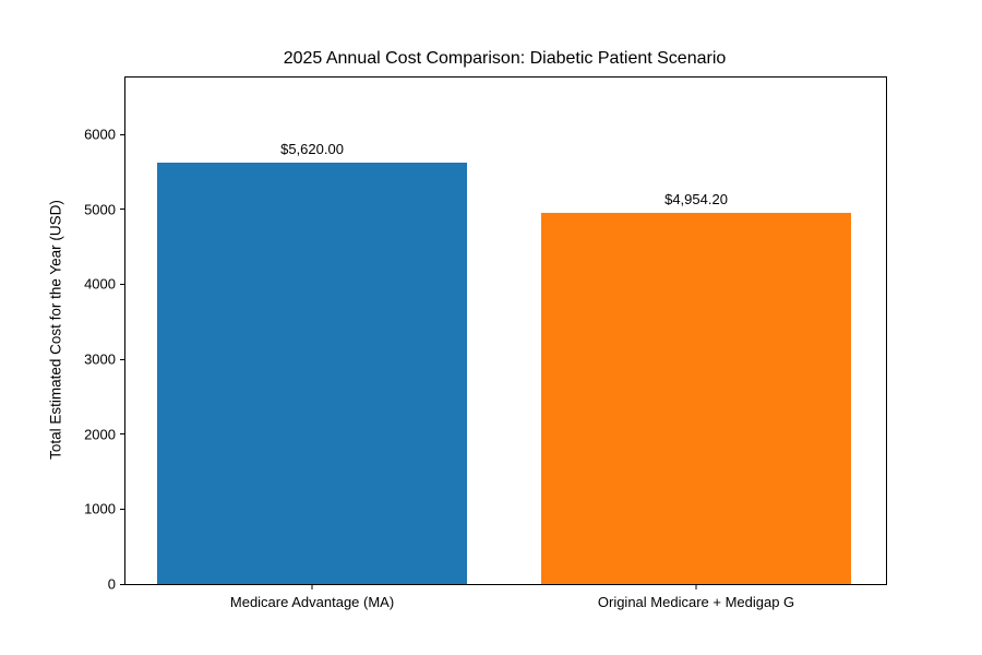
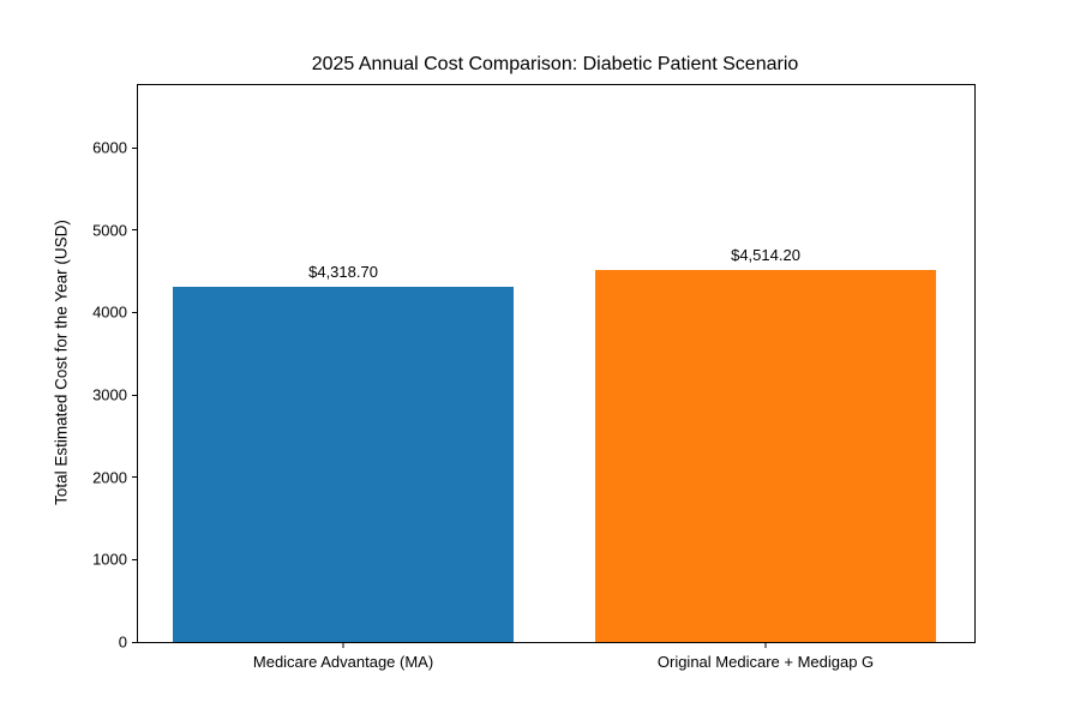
Medicare Advantage (MA): $5,620.00 -> $4,318.70
Original Medicare + Medigap G: $4,954.20 -> $4,514.20
